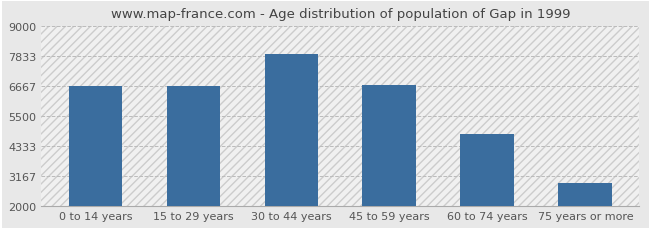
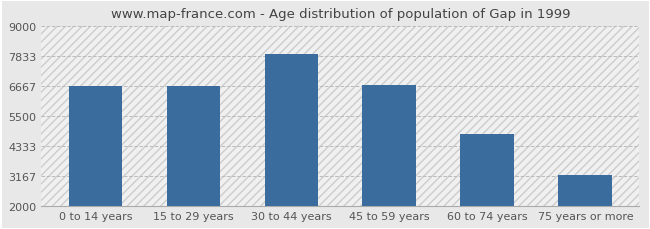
75 years or more: 2870 -> 3200
